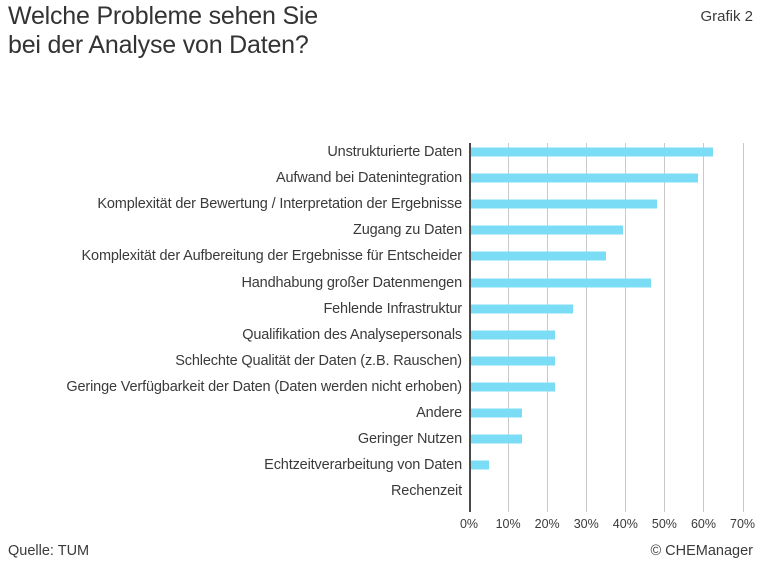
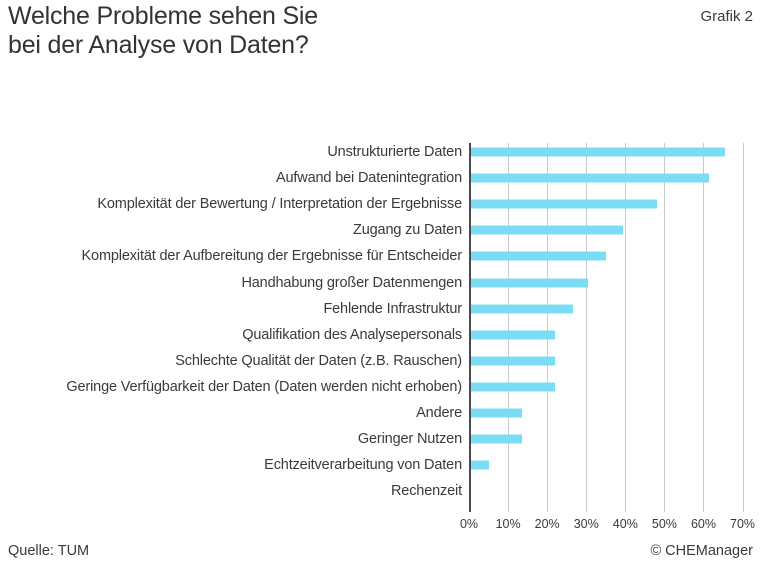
Unstrukturierte Daten: 62% -> 65%
Aufwand bei Datenintegration: 58% -> 61%
Handhabung großer Datenmengen: 46% -> 30%
